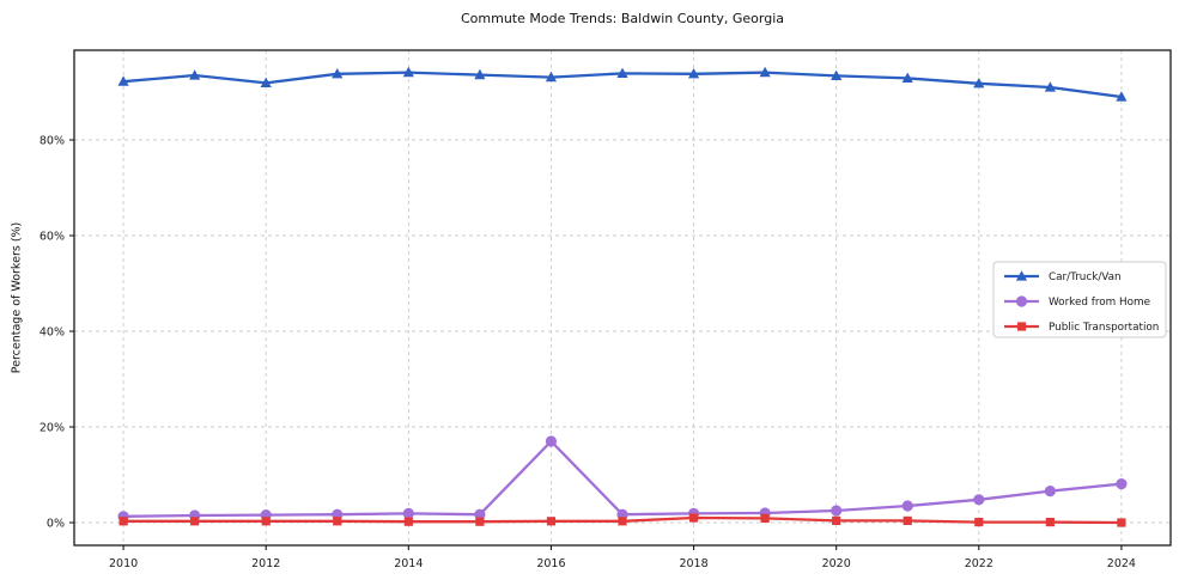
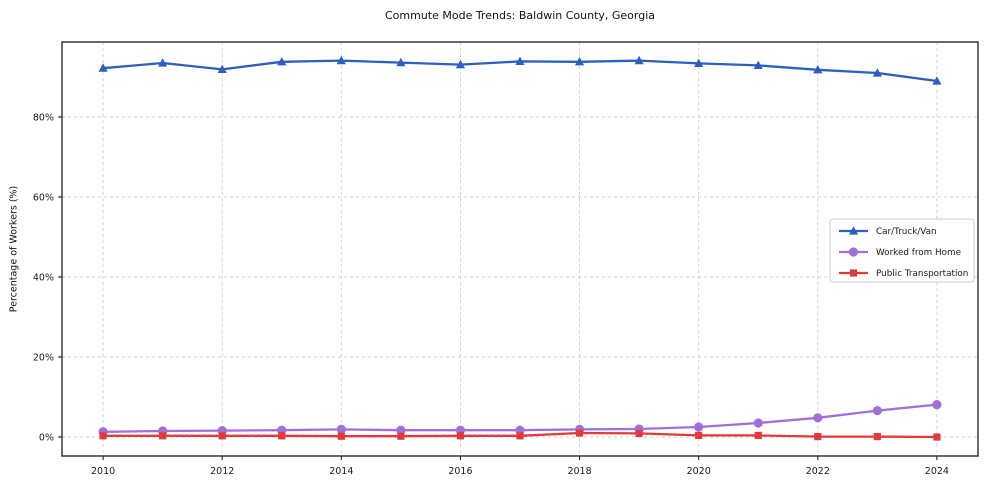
Worked from Home/2016: 17% -> 2%
